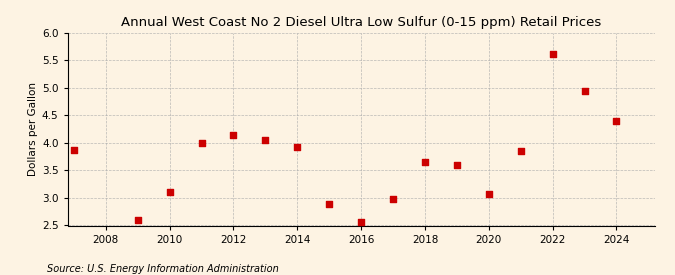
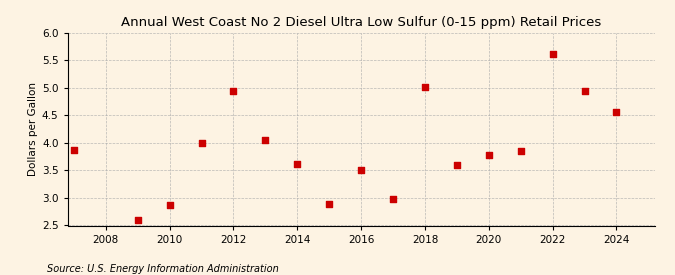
2010: 3.10 -> 2.88
2012: 4.15 -> 4.94
2014: 3.92 -> 3.62
2016: 2.56 -> 3.50
2018: 3.65 -> 5.02
2020: 3.07 -> 3.78
2024: 4.40 -> 4.56
